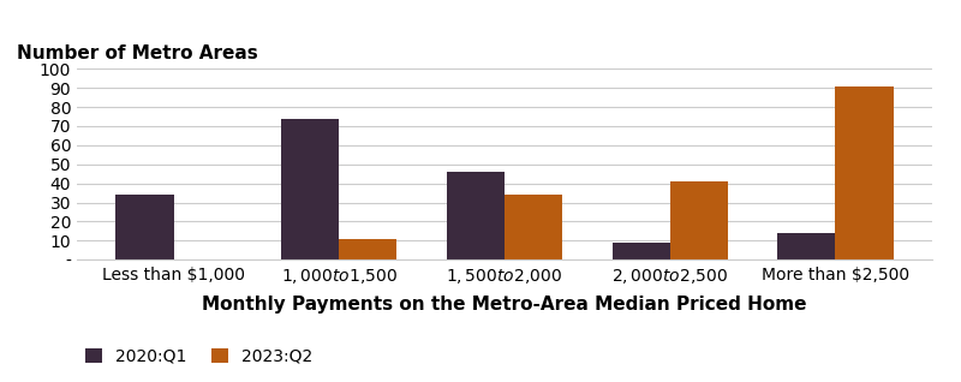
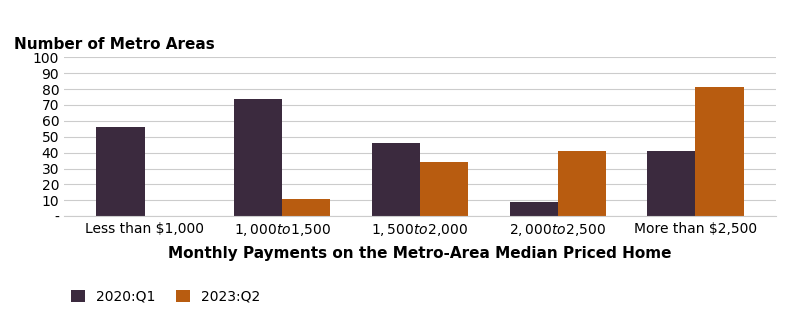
2020:Q1/Less than $1,000: 34 -> 56
2020:Q1/More than $2,500: 14 -> 41
2023:Q2/More than $2,500: 91 -> 81
